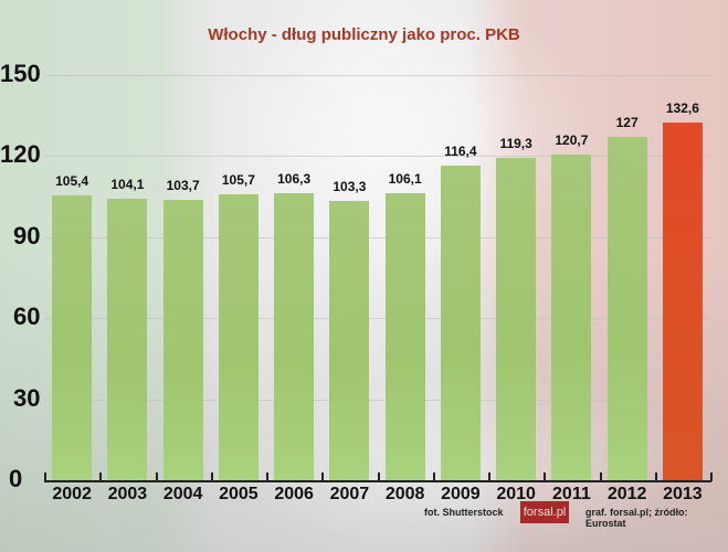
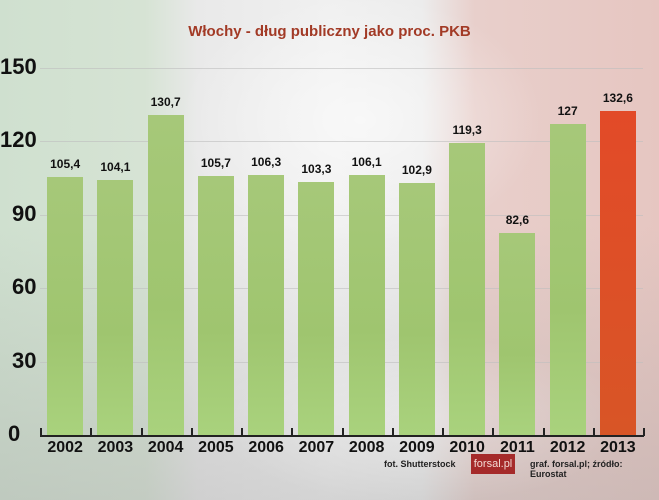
2004: 103,7 -> 130,7
2009: 116,4 -> 102,9
2011: 120,7 -> 82,6
